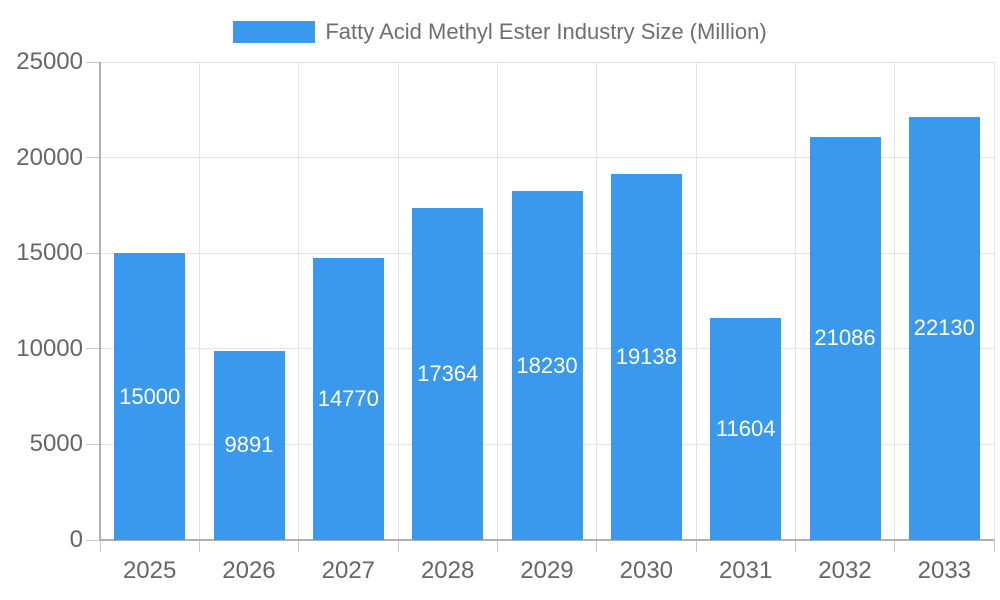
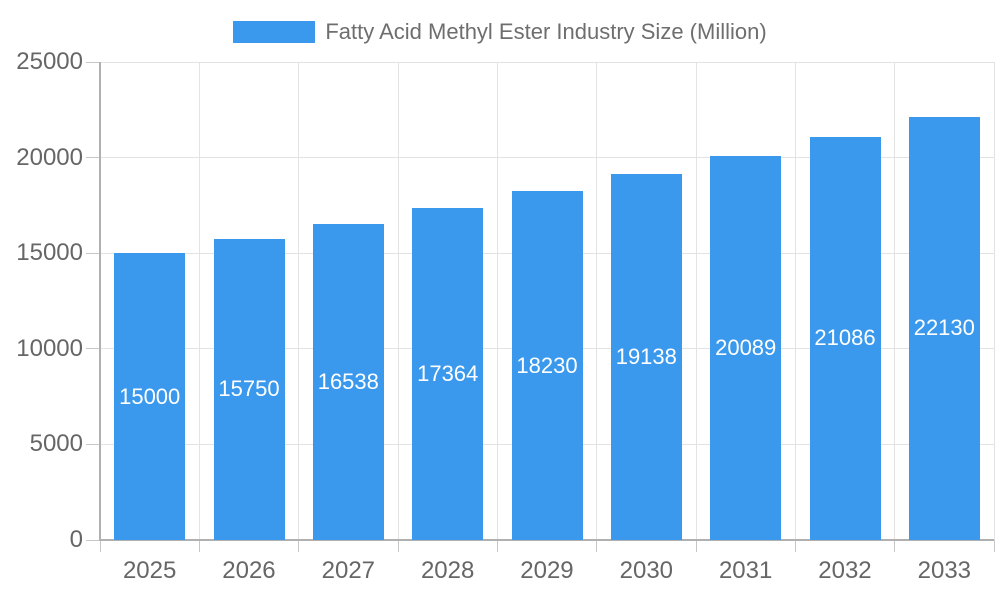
2026: 9891 -> 15750
2027: 14770 -> 16538
2031: 11604 -> 20089
